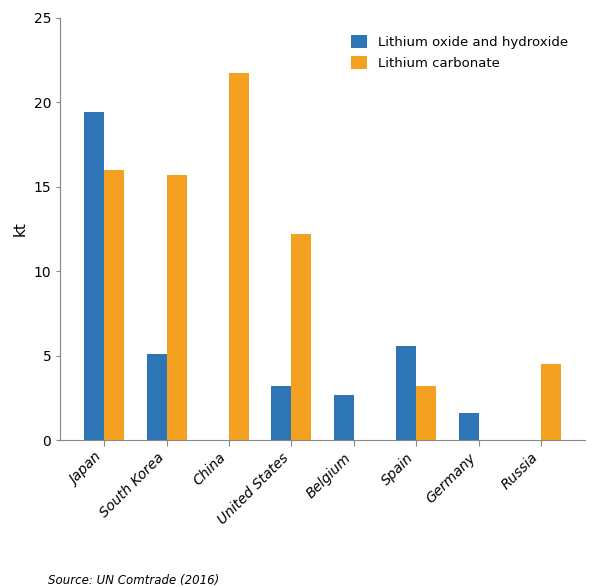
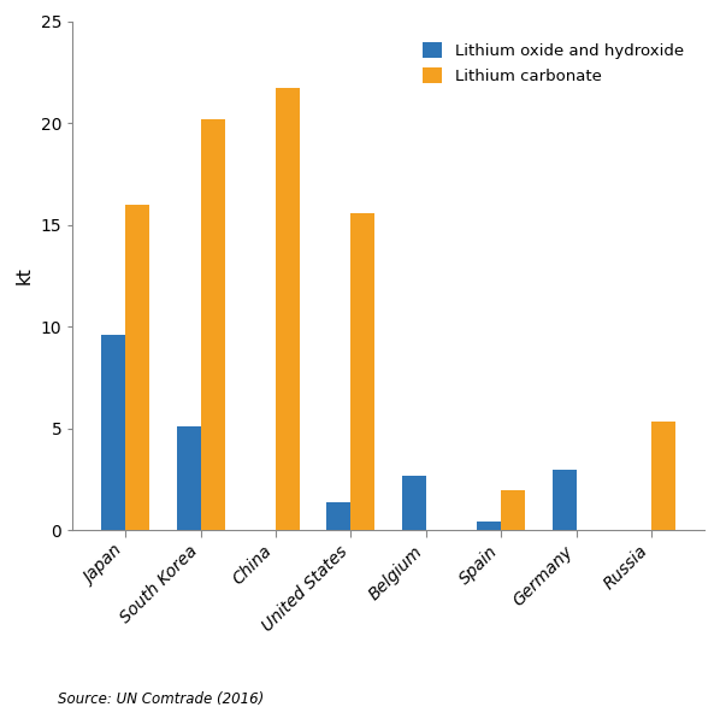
Lithium oxide and hydroxide/Japan: 19.4 -> 9.6
Lithium carbonate/South Korea: 15.7 -> 20.2
Lithium oxide and hydroxide/United States: 3.2 -> 1.4
Lithium carbonate/United States: 12.2 -> 15.6
Lithium oxide and hydroxide/Spain: 5.6 -> 0.5
Lithium carbonate/Spain: 3.2 -> 1.9
Lithium oxide and hydroxide/Germany: 1.6 -> 3.0
Lithium carbonate/Russia: 4.5 -> 5.3
